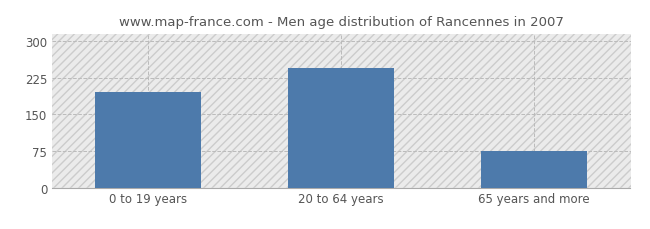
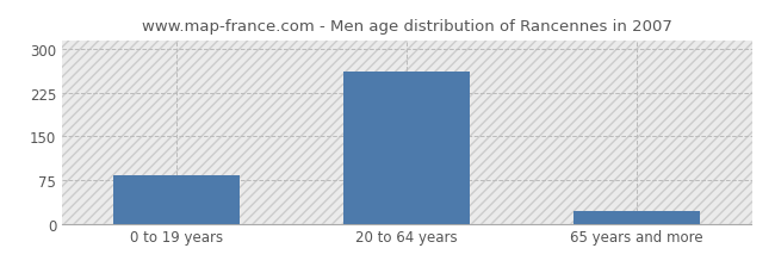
0 to 19 years: 195 -> 83
20 to 64 years: 245 -> 260
65 years and more: 75 -> 22
